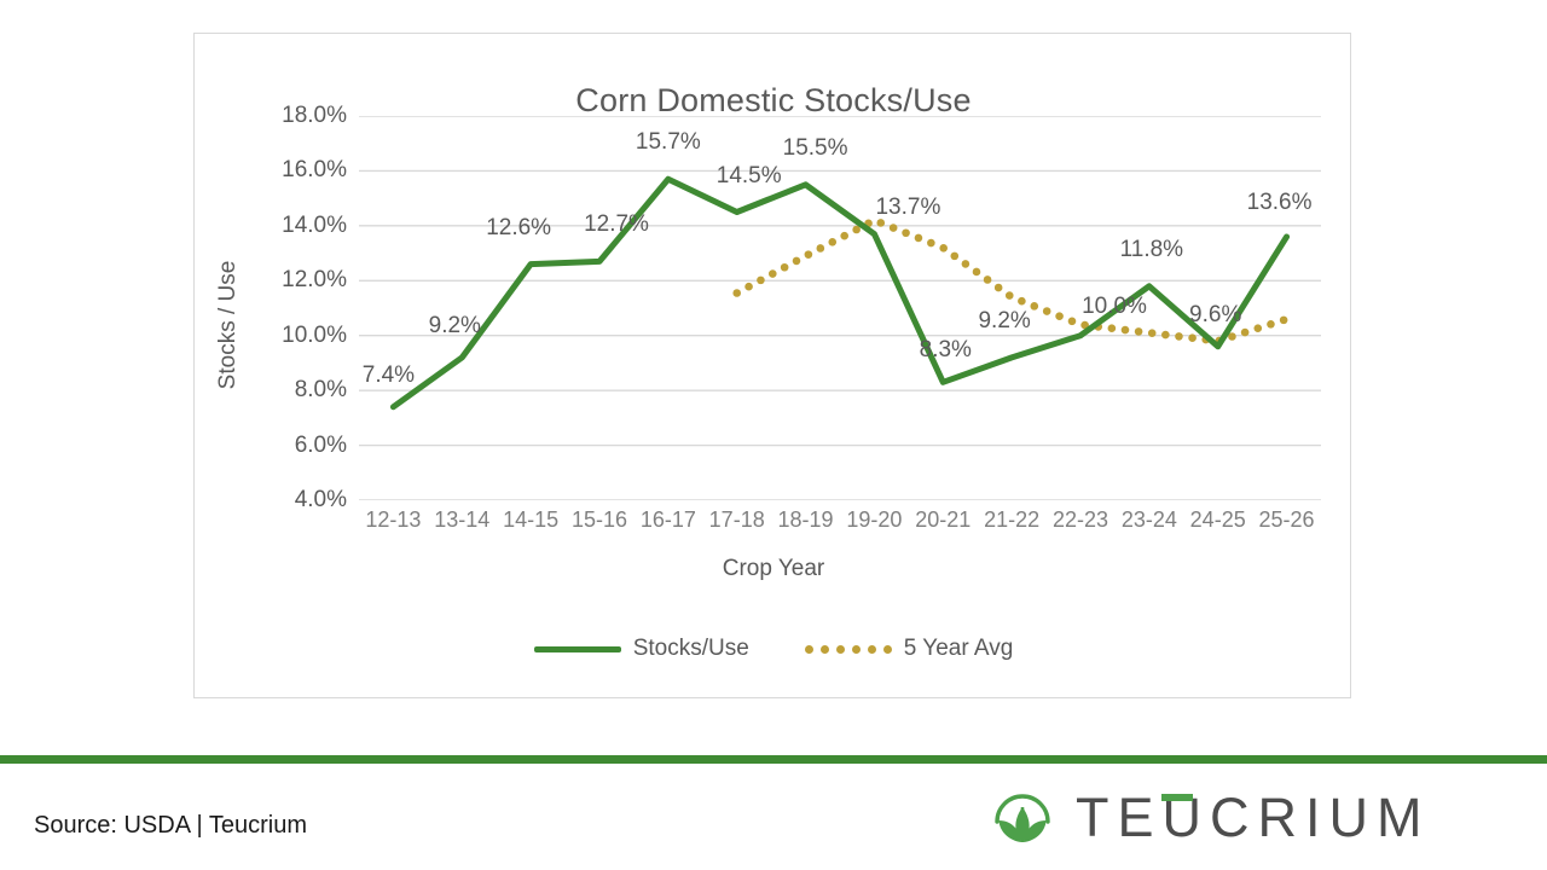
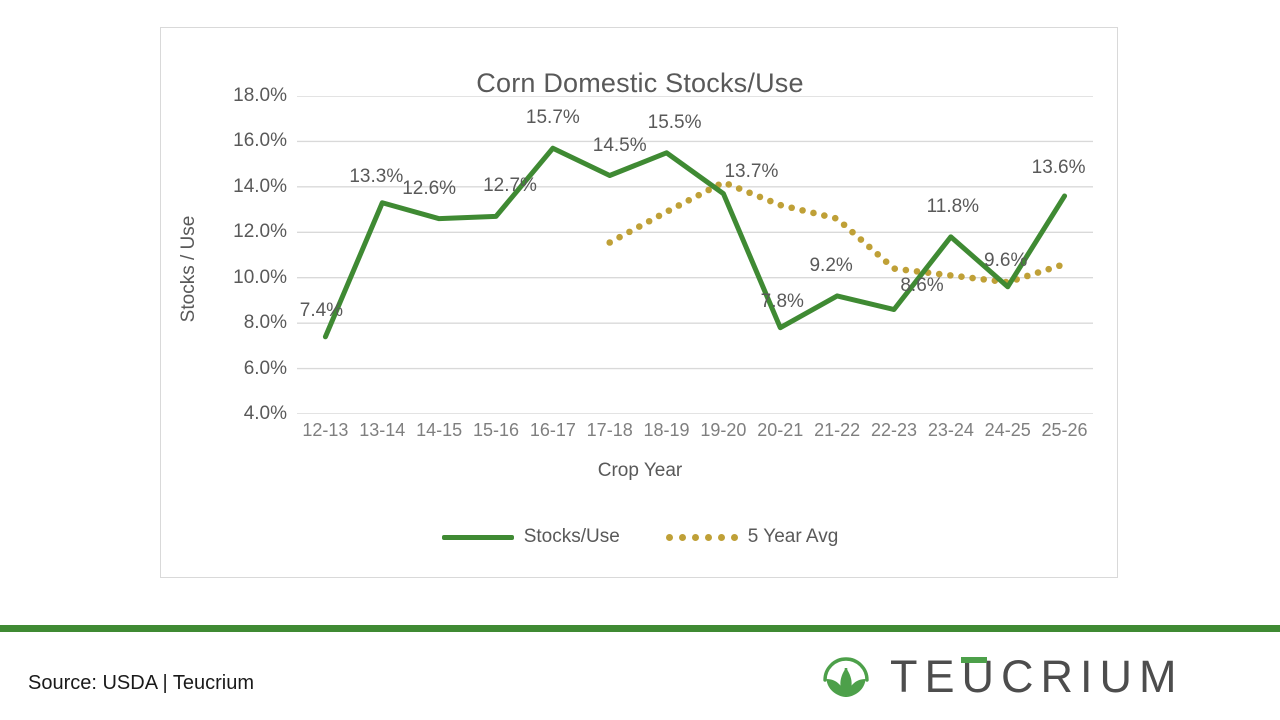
Stocks/Use/13-14: 9.2% -> 13.3%
Stocks/Use/20-21: 8.3% -> 7.8%
5 Year Avg/21-22: 11.4% -> 12.6%
Stocks/Use/22-23: 10.0% -> 8.6%
